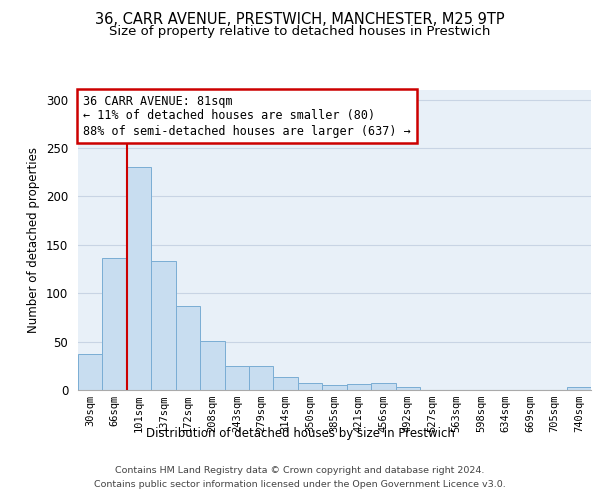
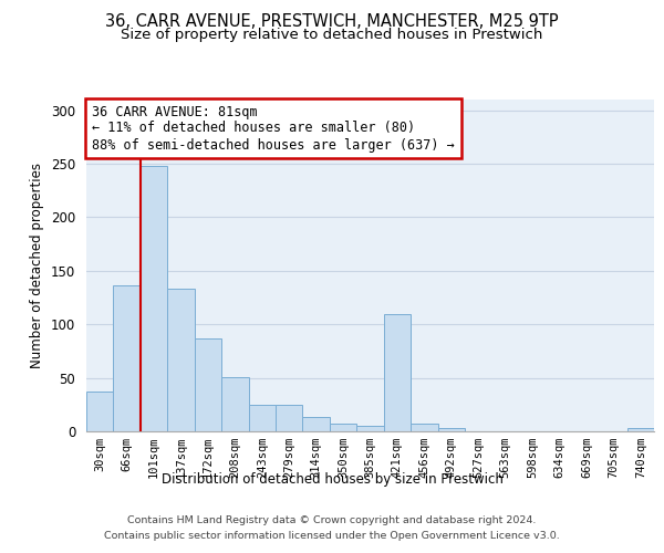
101sqm: 230 -> 248
421sqm: 6 -> 110
